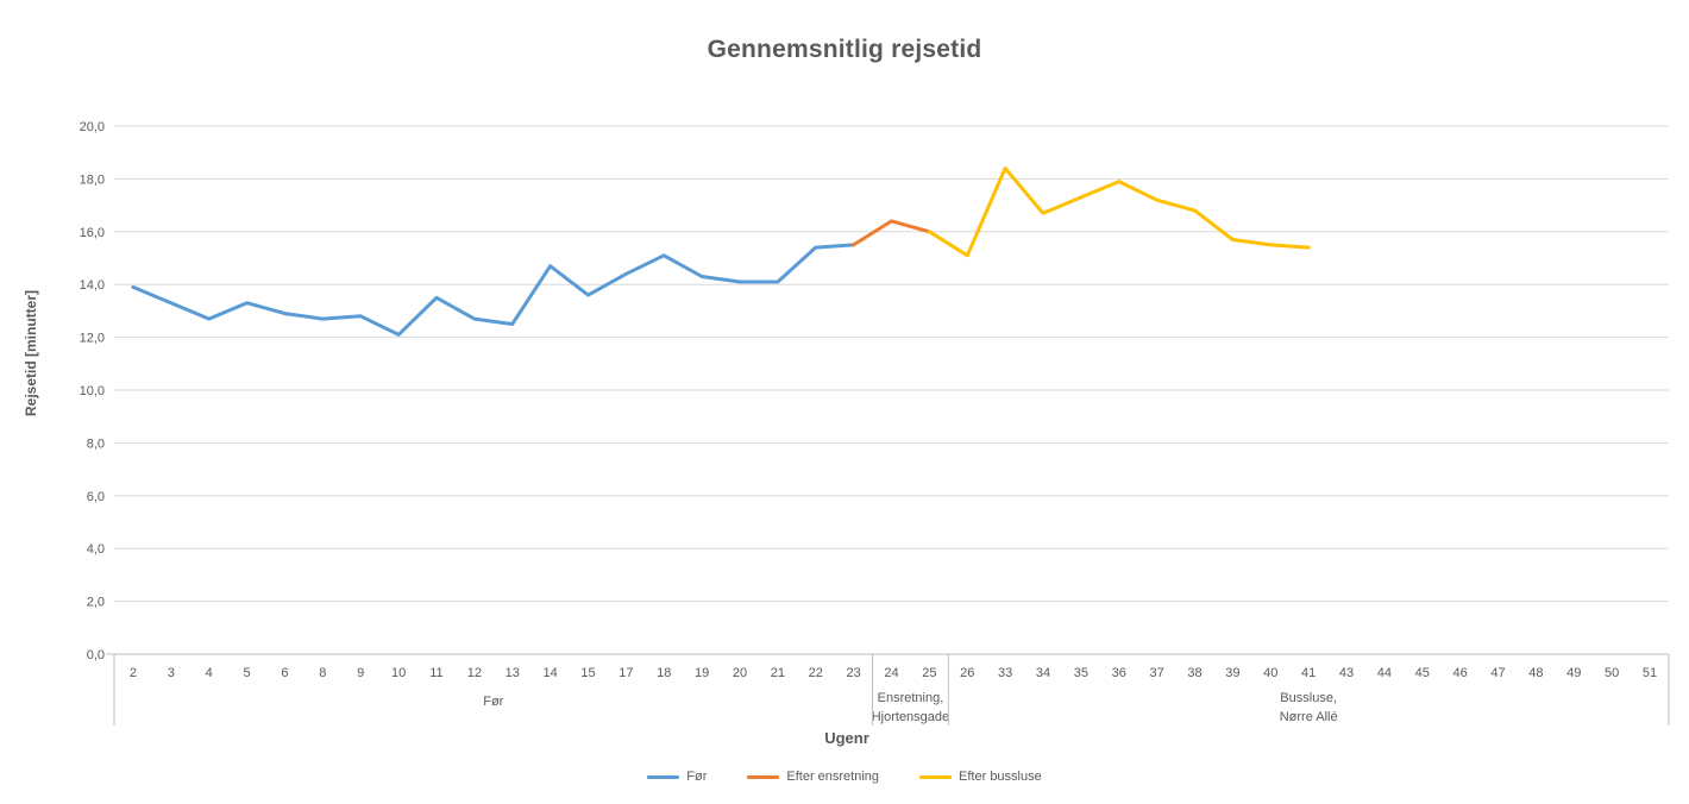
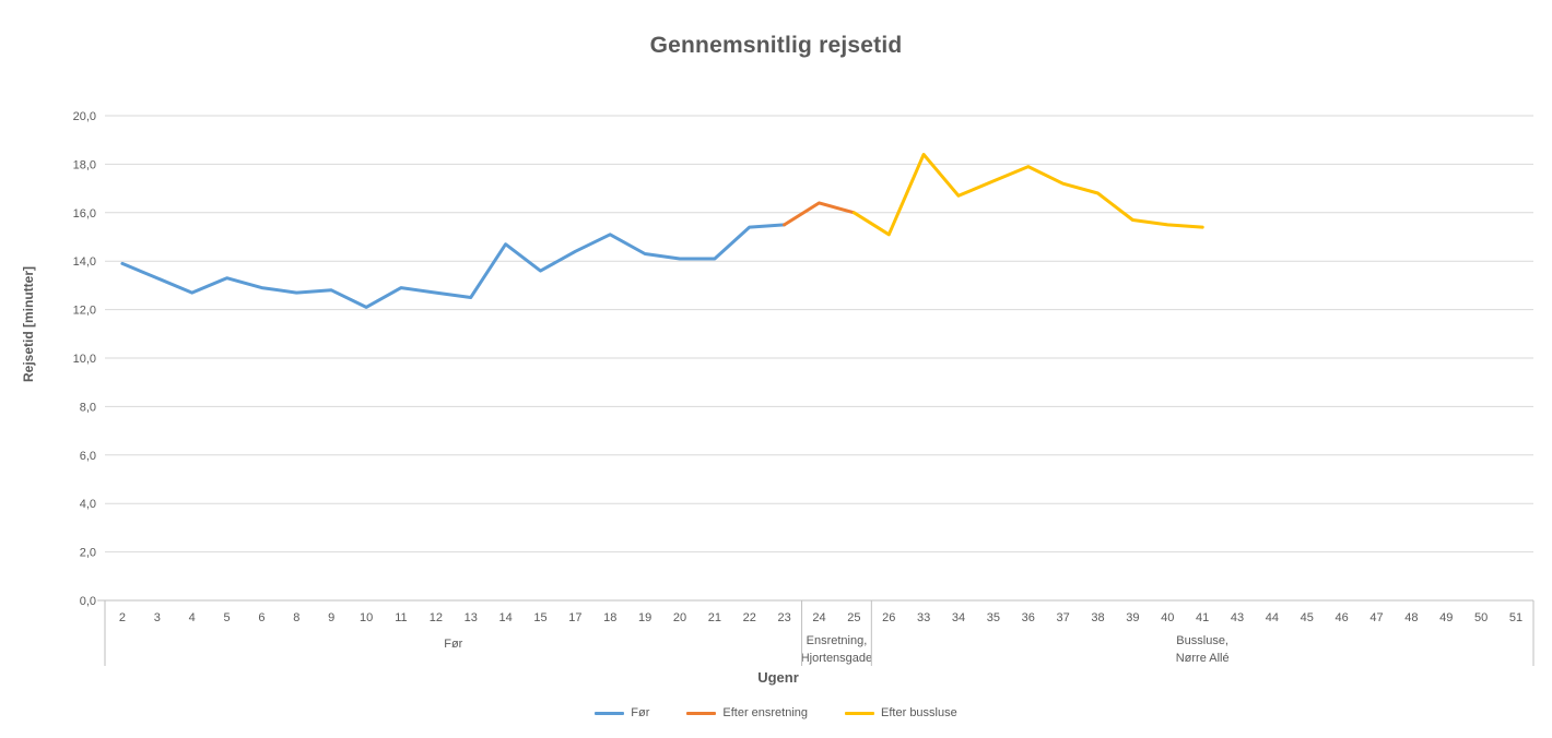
Før/11: 13,5 -> 12,9
